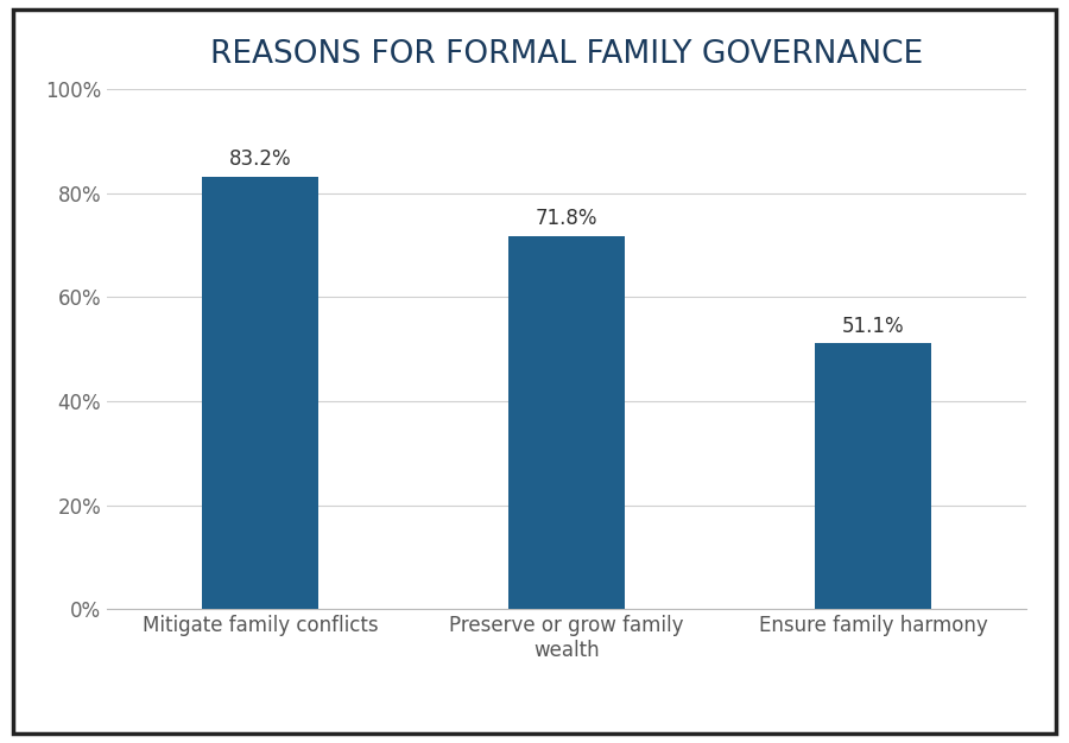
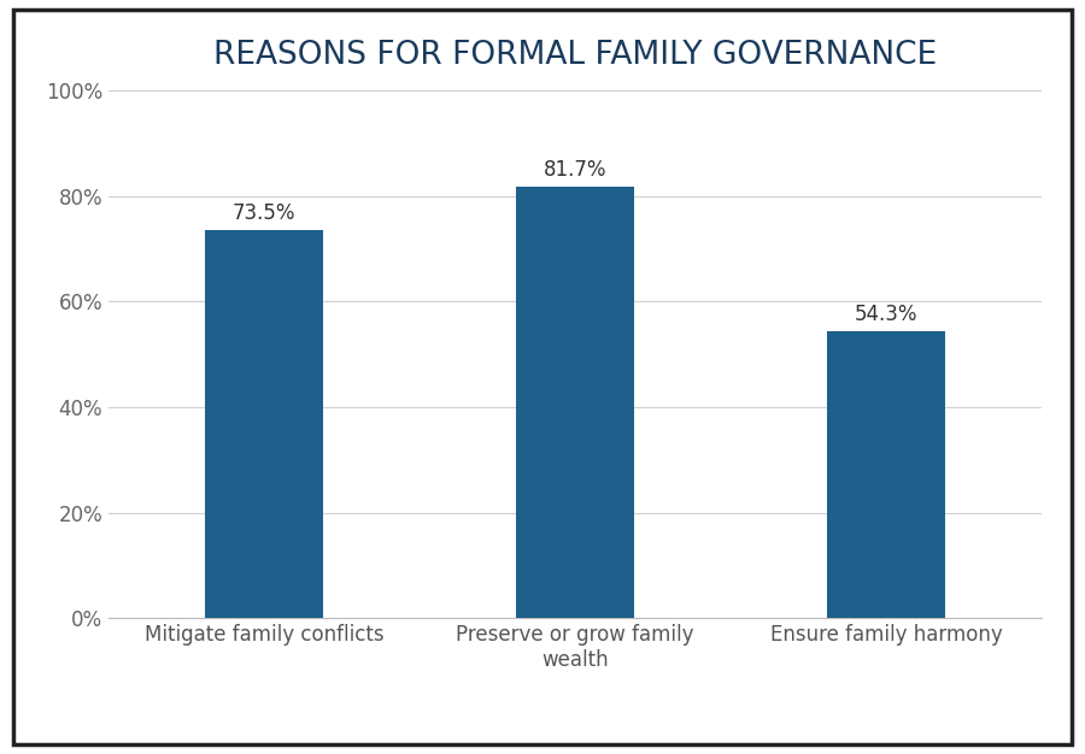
Mitigate family conflicts: 83.2% -> 73.5%
Preserve or grow family wealth: 71.8% -> 81.7%
Ensure family harmony: 51.1% -> 54.3%
